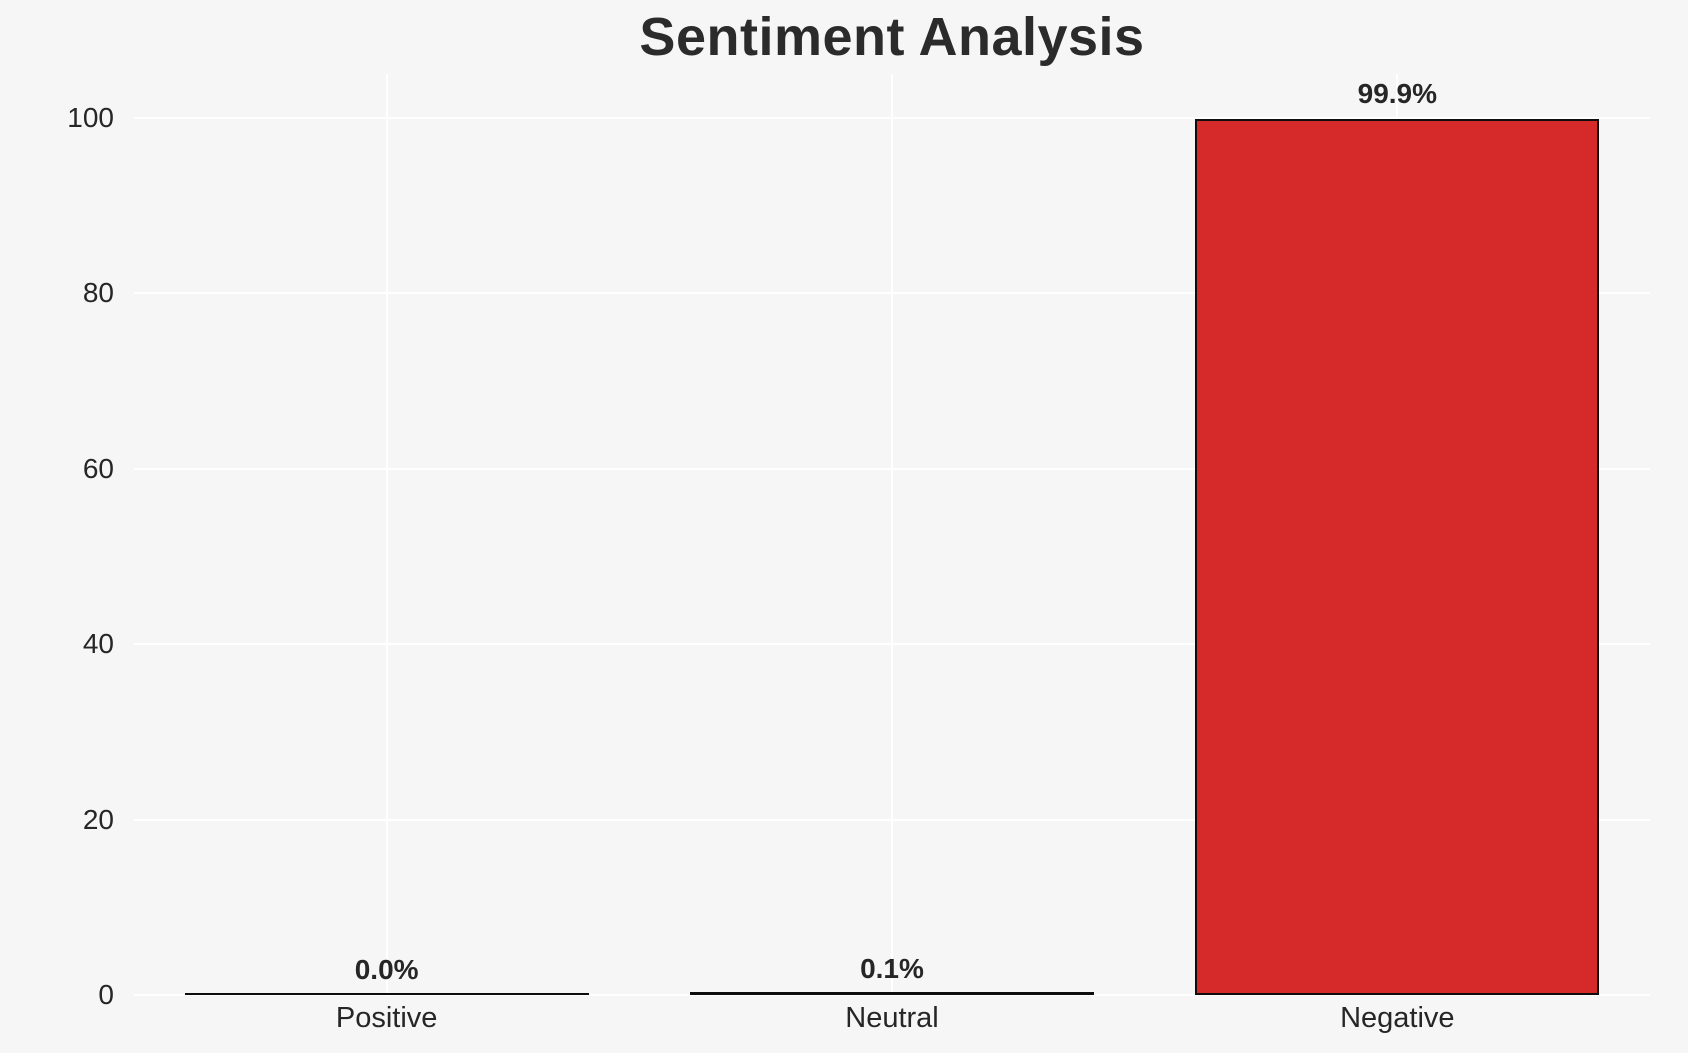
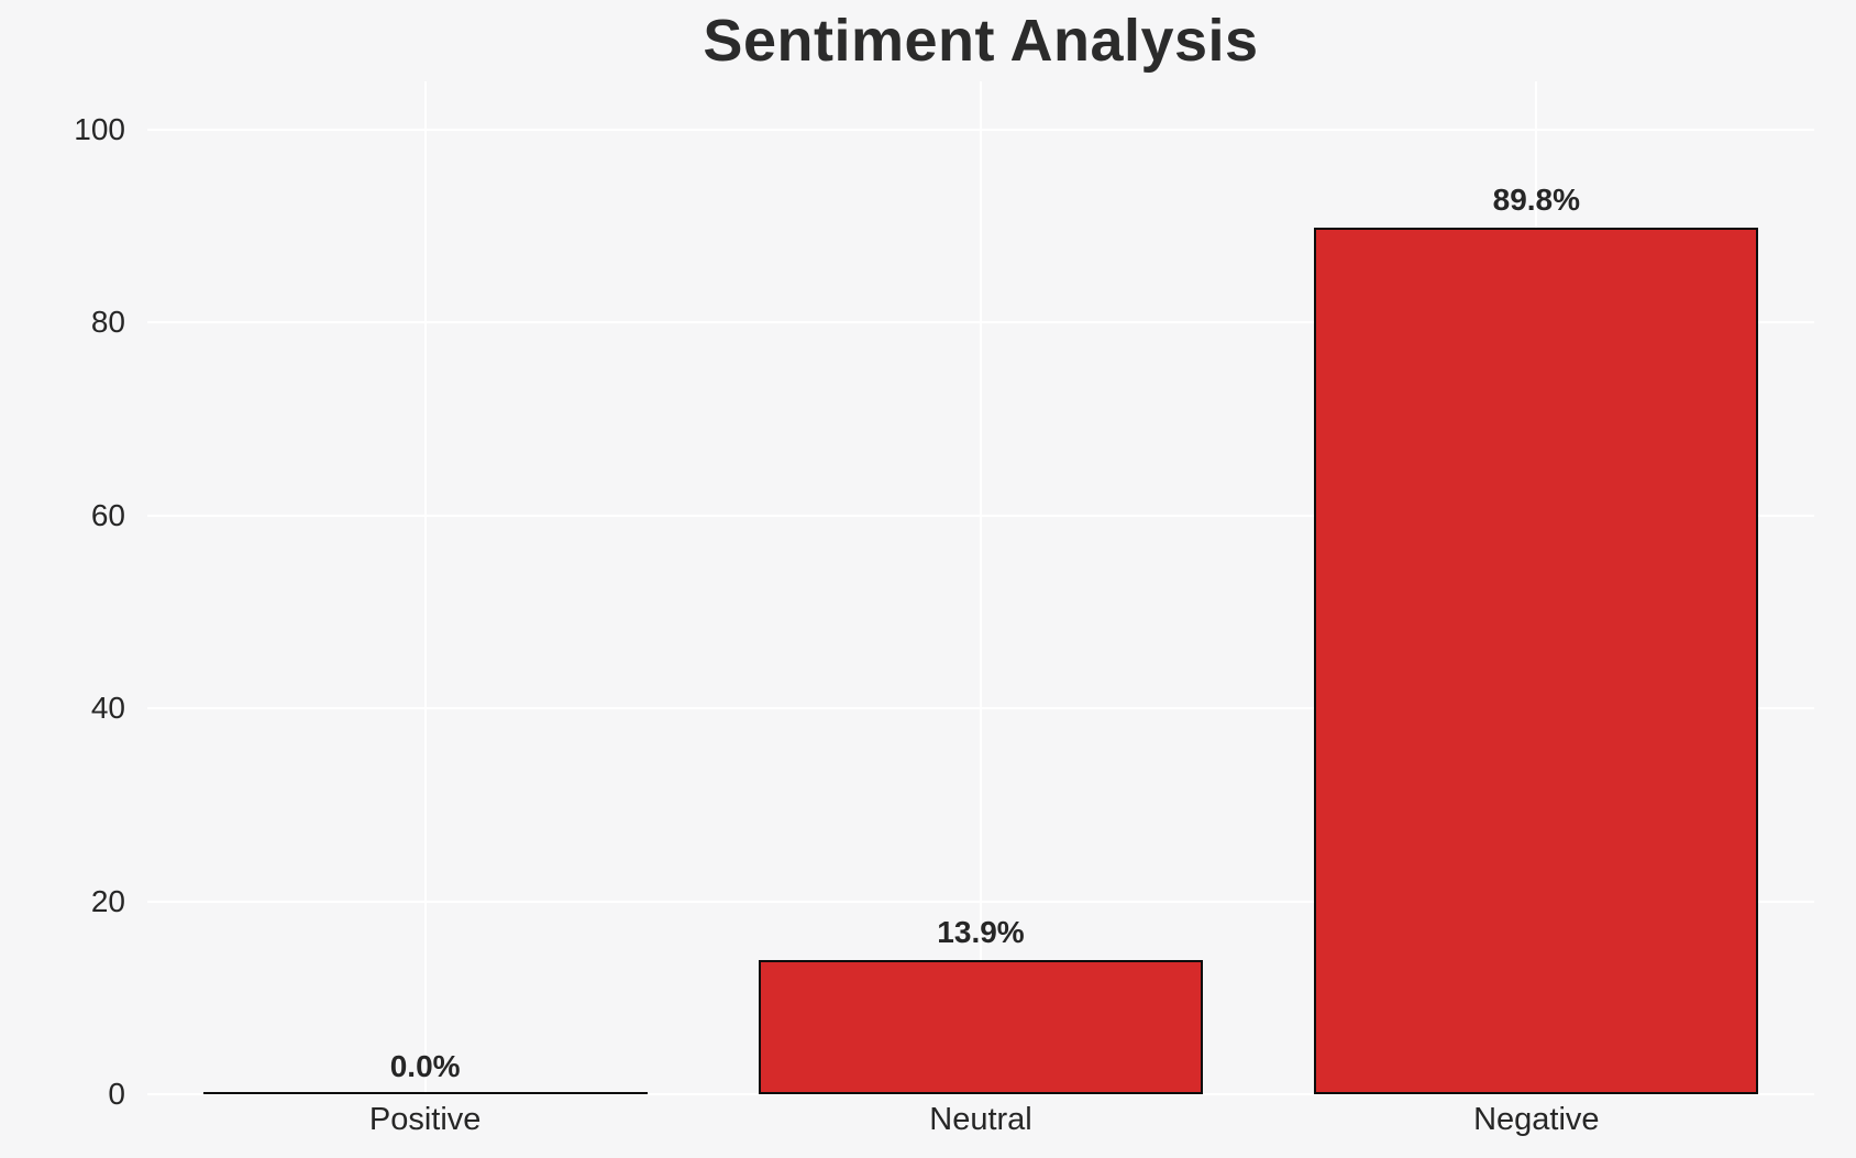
Neutral: 0.1% -> 13.9%
Negative: 99.9% -> 89.8%
